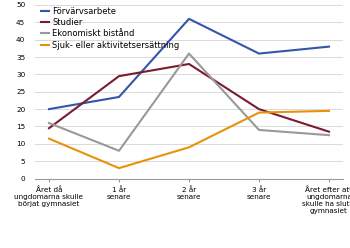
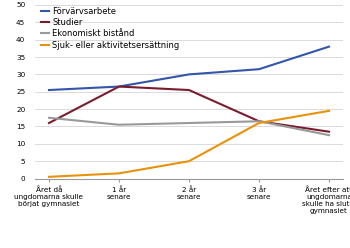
Förvärvsarbete/Året då ungdomarna skulle börjat gymnasiet: 20.0 -> 25.5
Studier/Året då ungdomarna skulle börjat gymnasiet: 14.5 -> 16.0
Ekonomiskt bistånd/Året då ungdomarna skulle börjat gymnasiet: 16.0 -> 17.5
Sjuk- eller aktivitetsersättning/Året då ungdomarna skulle börjat gymnasiet: 11.5 -> 0.5
Förvärvsarbete/1 år senare: 23.5 -> 26.5
Studier/1 år senare: 29.5 -> 26.5
Ekonomiskt bistånd/1 år senare: 8.0 -> 15.5
Sjuk- eller aktivitetsersättning/1 år senare: 3.0 -> 1.5
Förvärvsarbete/2 år senare: 46.0 -> 30.0
Studier/2 år senare: 33.0 -> 25.5
Ekonomiskt bistånd/2 år senare: 36.0 -> 16.0
Sjuk- eller aktivitetsersättning/2 år senare: 9.0 -> 5.0
Förvärvsarbete/3 år senare: 36.0 -> 31.5
Studier/3 år senare: 20.0 -> 16.5
Ekonomiskt bistånd/3 år senare: 14.0 -> 16.5
Sjuk- eller aktivitetsersättning/3 år senare: 19.0 -> 16.0
